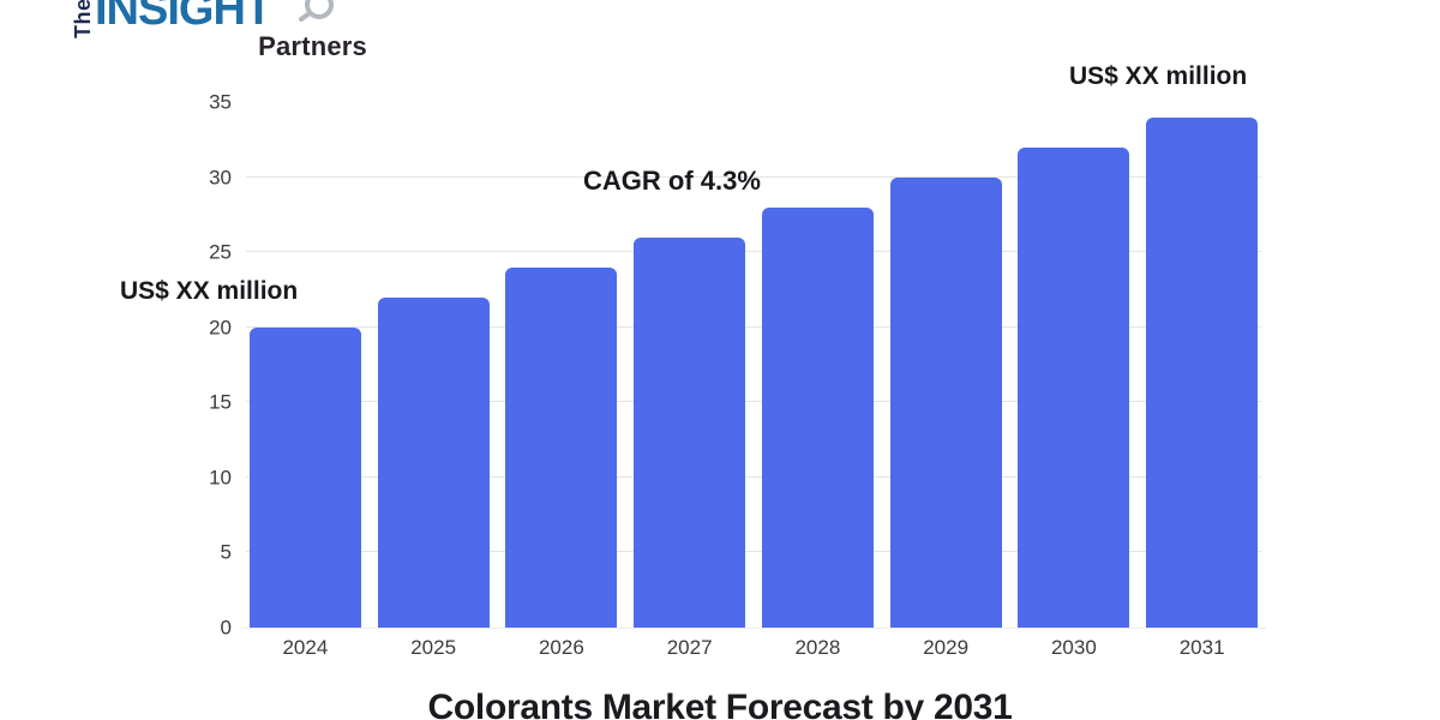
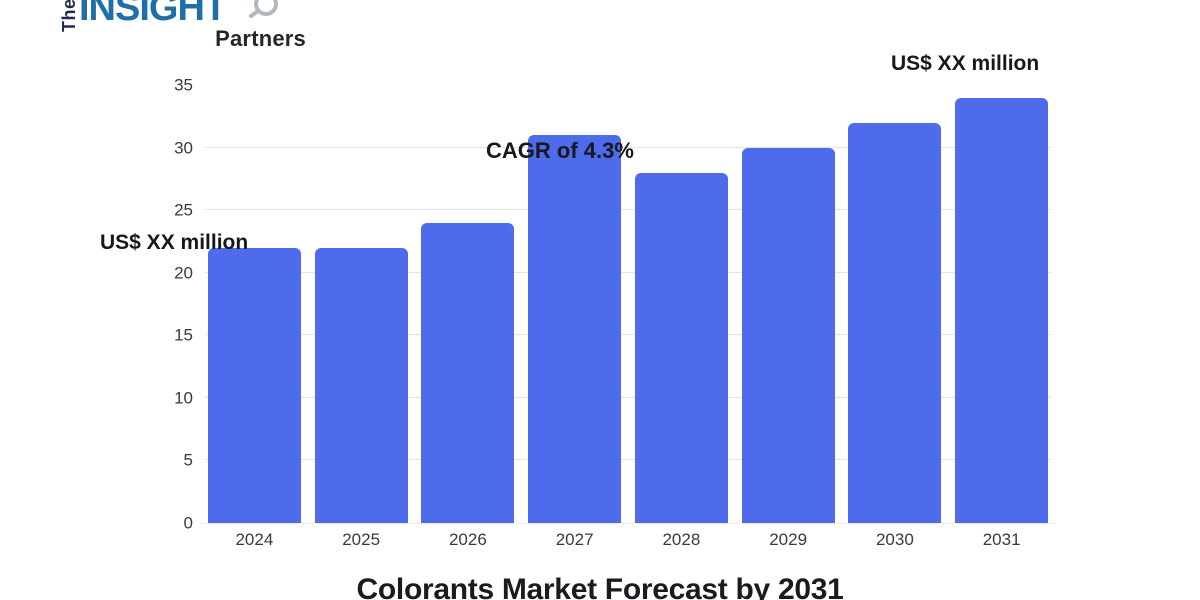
2024: 20 -> 22
2027: 26 -> 31
